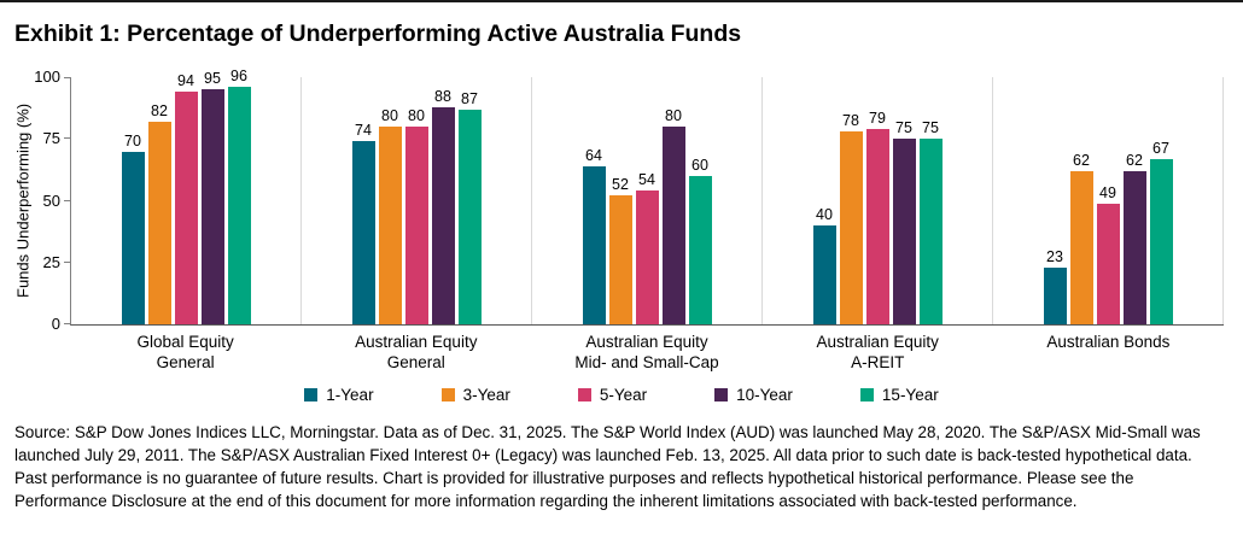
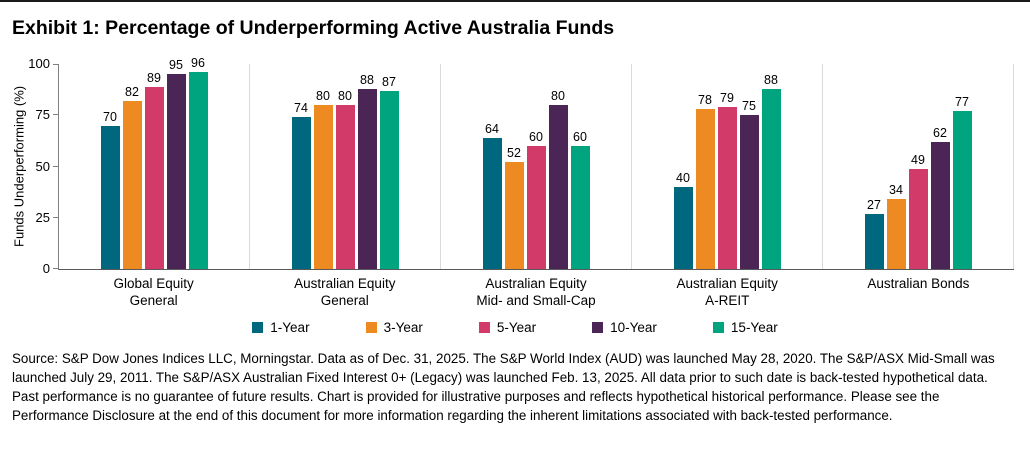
5-Year/Global Equity General: 94 -> 89
5-Year/Australian Equity Mid- and Small-Cap: 54 -> 60
15-Year/Australian Equity A-REIT: 75 -> 88
1-Year/Australian Bonds: 23 -> 27
3-Year/Australian Bonds: 62 -> 34
15-Year/Australian Bonds: 67 -> 77
